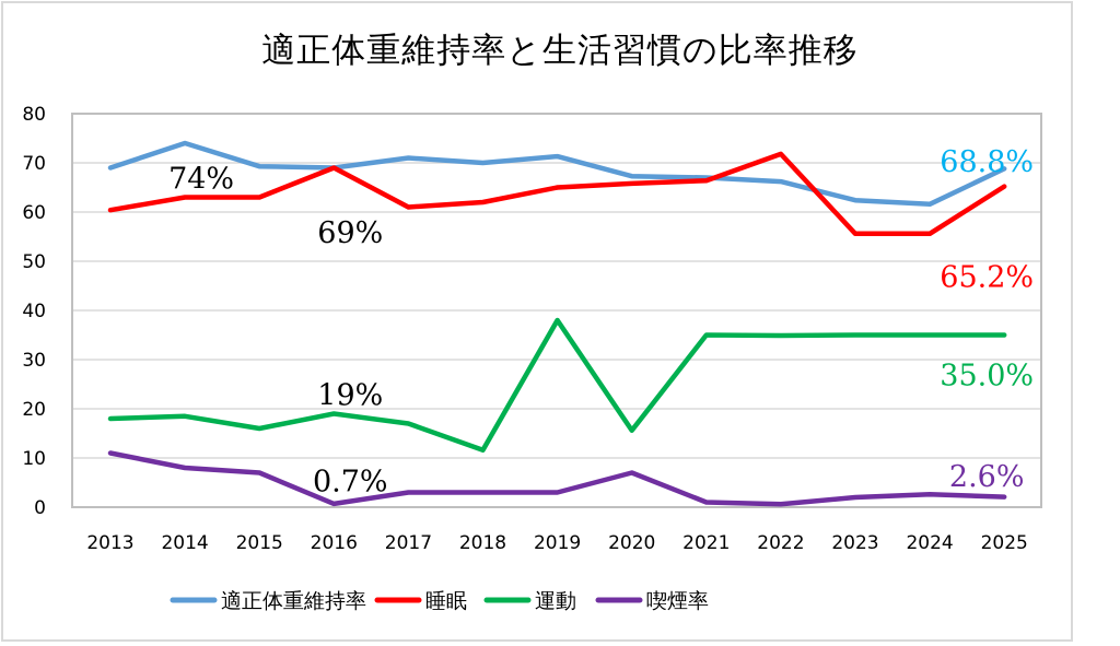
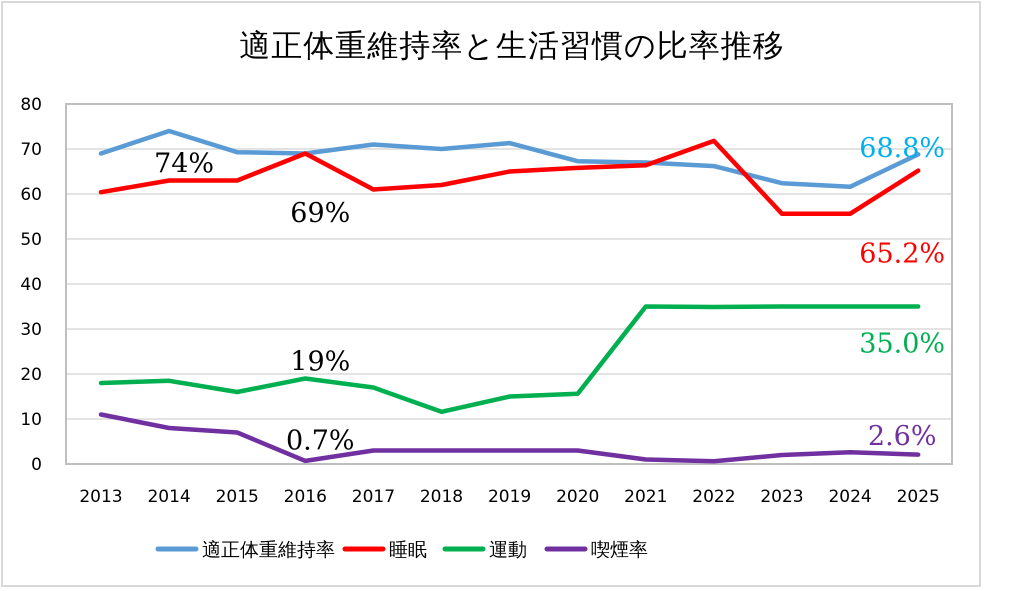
運動/2019: 38 -> 15
喫煙率/2020: 7 -> 3
